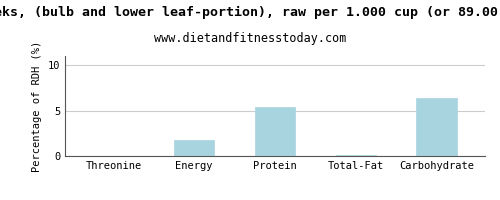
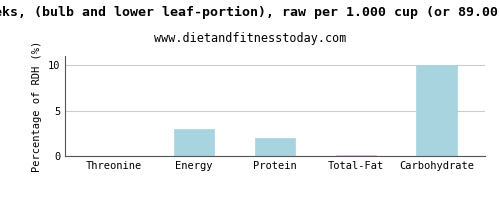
Energy: 1.8 -> 3.0
Protein: 5.4 -> 2.0
Carbohydrate: 6.4 -> 10.0
